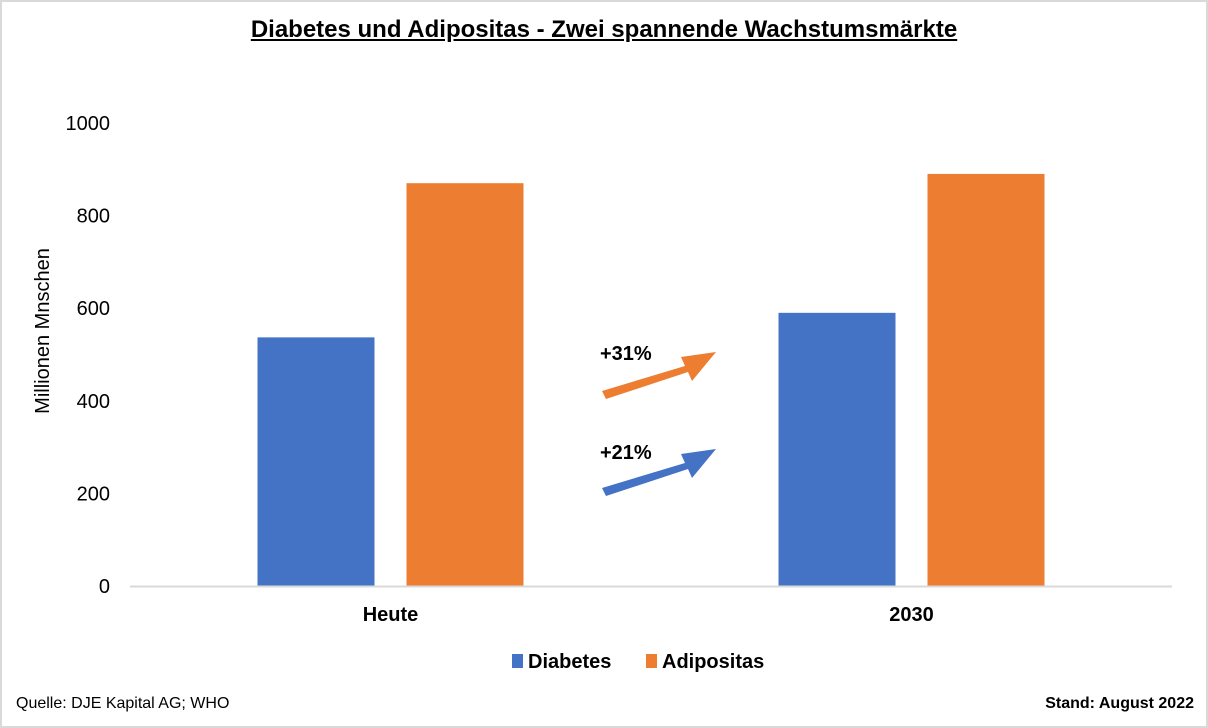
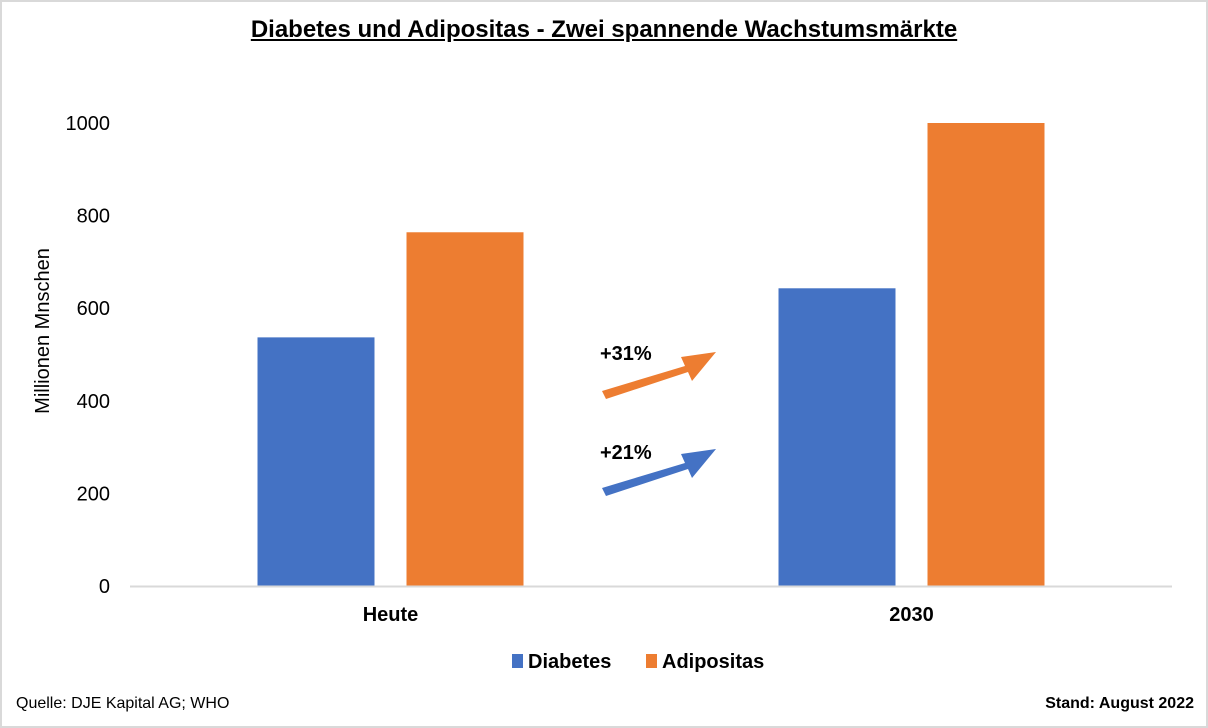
Adipositas/Heute: 870 -> 760
Diabetes/2030: 590 -> 640
Adipositas/2030: 890 -> 1000
